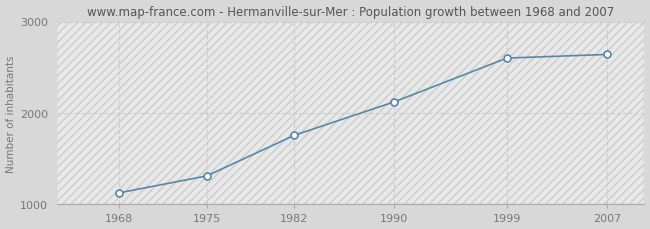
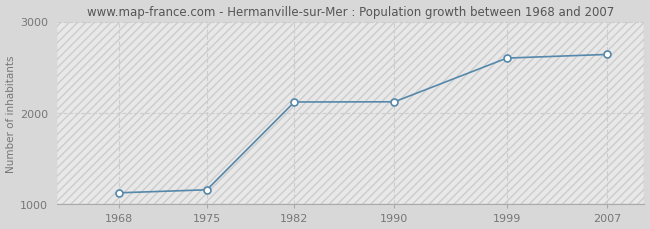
1975: 1310 -> 1160
1982: 1760 -> 2120
